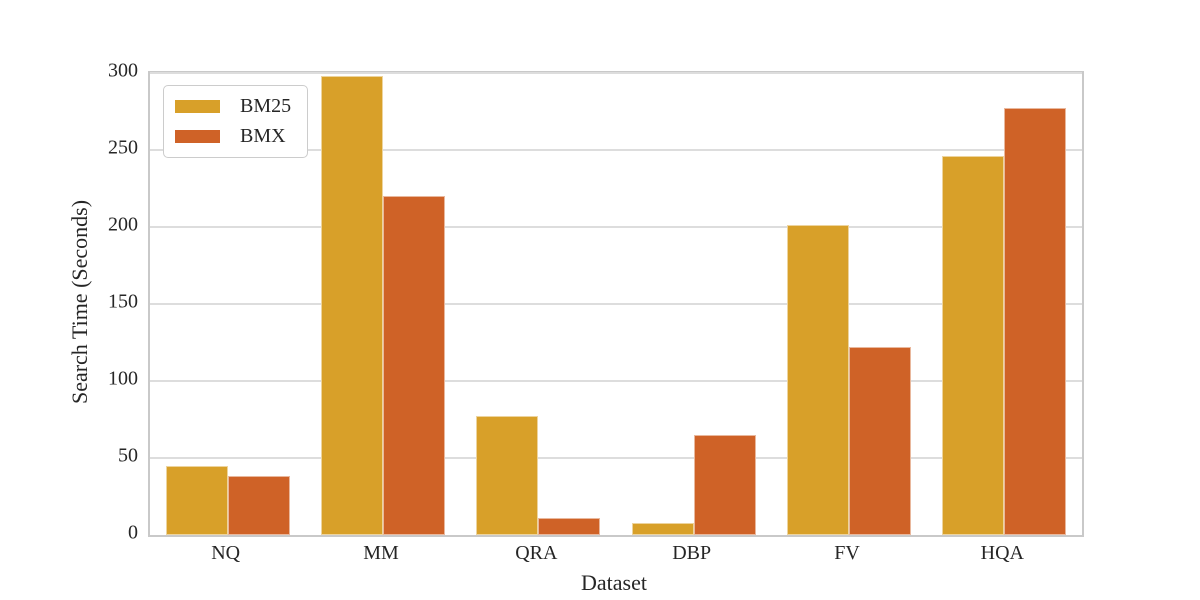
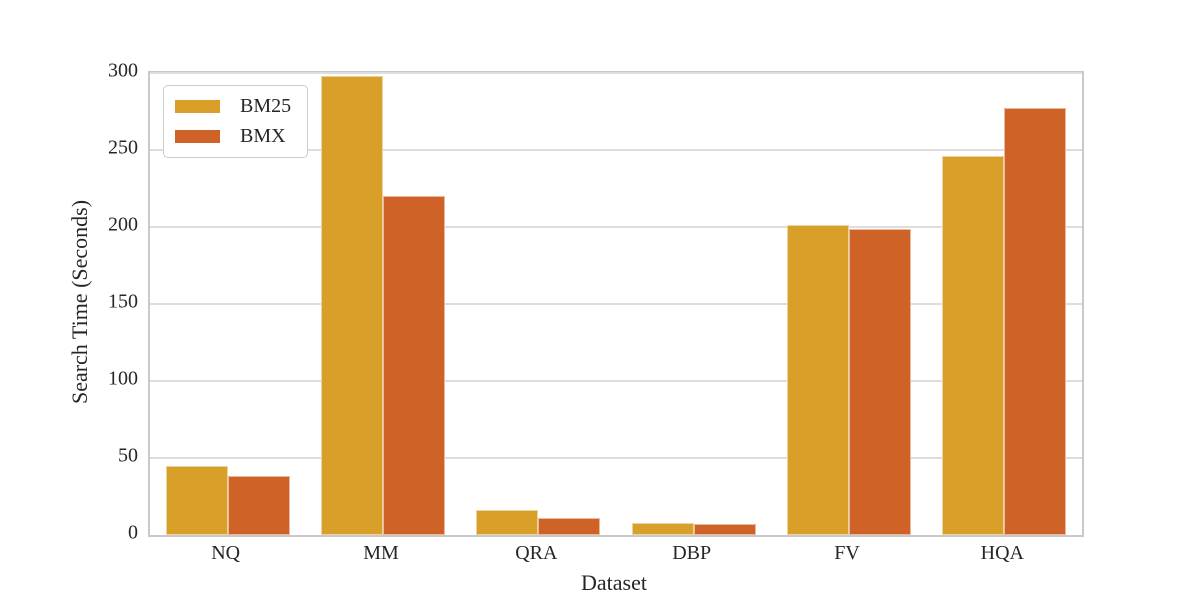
BM25/QRA: 77 -> 16
BMX/DBP: 65 -> 7
BMX/FV: 122 -> 199
